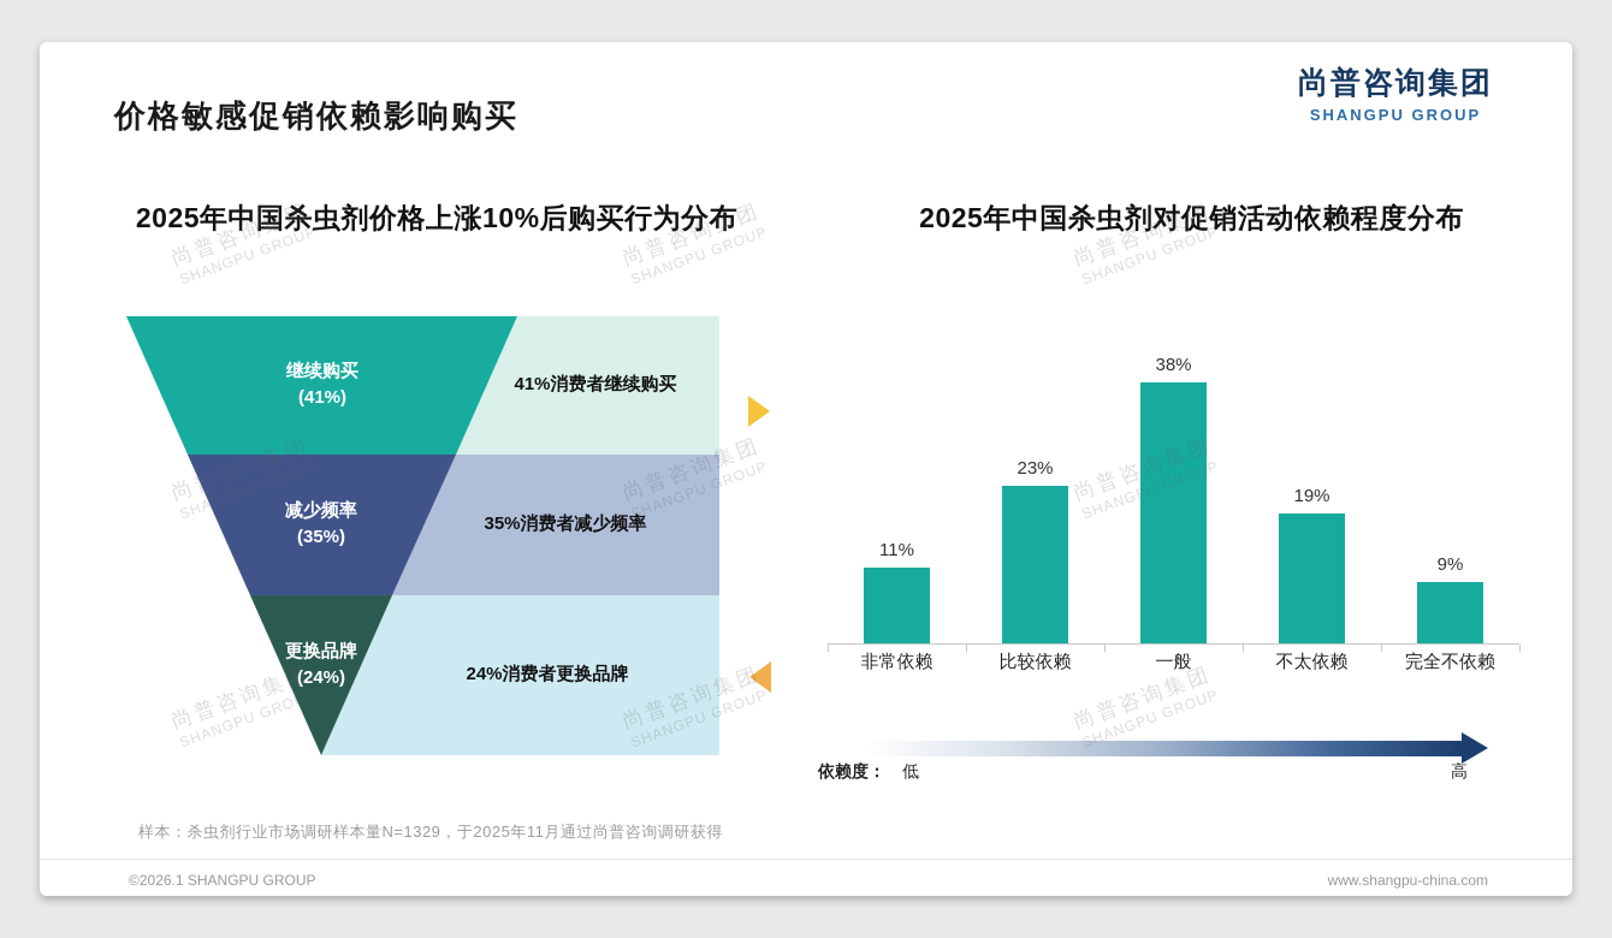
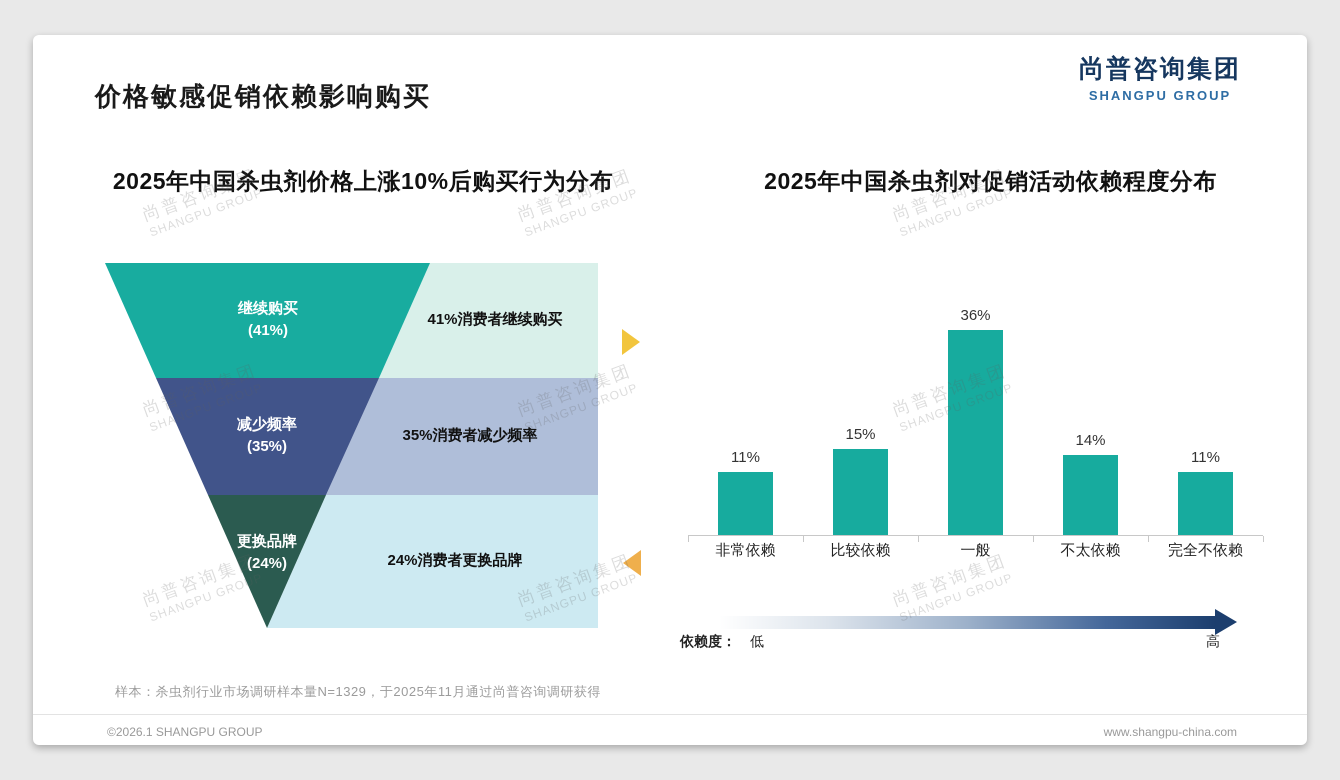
2025年中国杀虫剂对促销活动依赖程度分布/比较依赖: 23% -> 15%
2025年中国杀虫剂对促销活动依赖程度分布/一般: 38% -> 36%
2025年中国杀虫剂对促销活动依赖程度分布/不太依赖: 19% -> 14%
2025年中国杀虫剂对促销活动依赖程度分布/完全不依赖: 9% -> 11%
